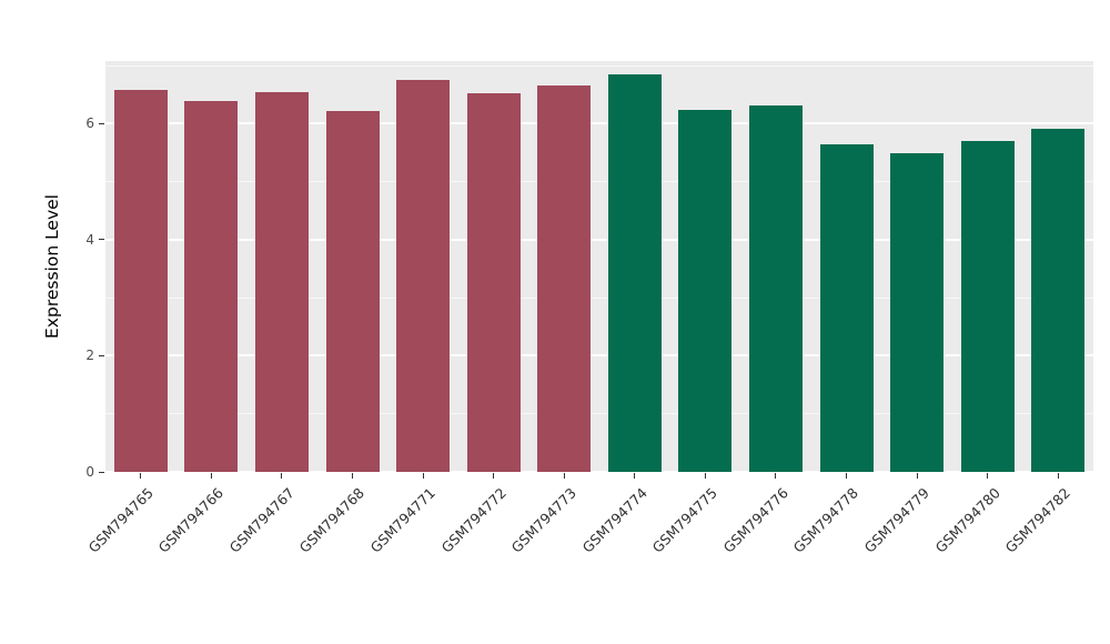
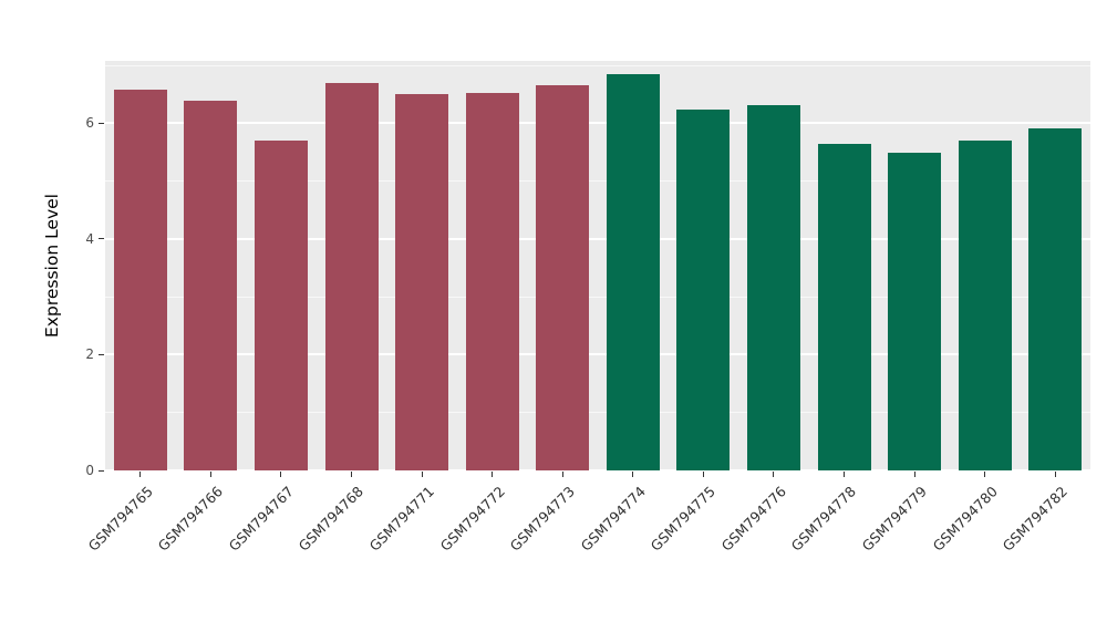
GSM794767: 6.5 -> 5.7
GSM794768: 6.2 -> 6.7
GSM794771: 6.8 -> 6.5
